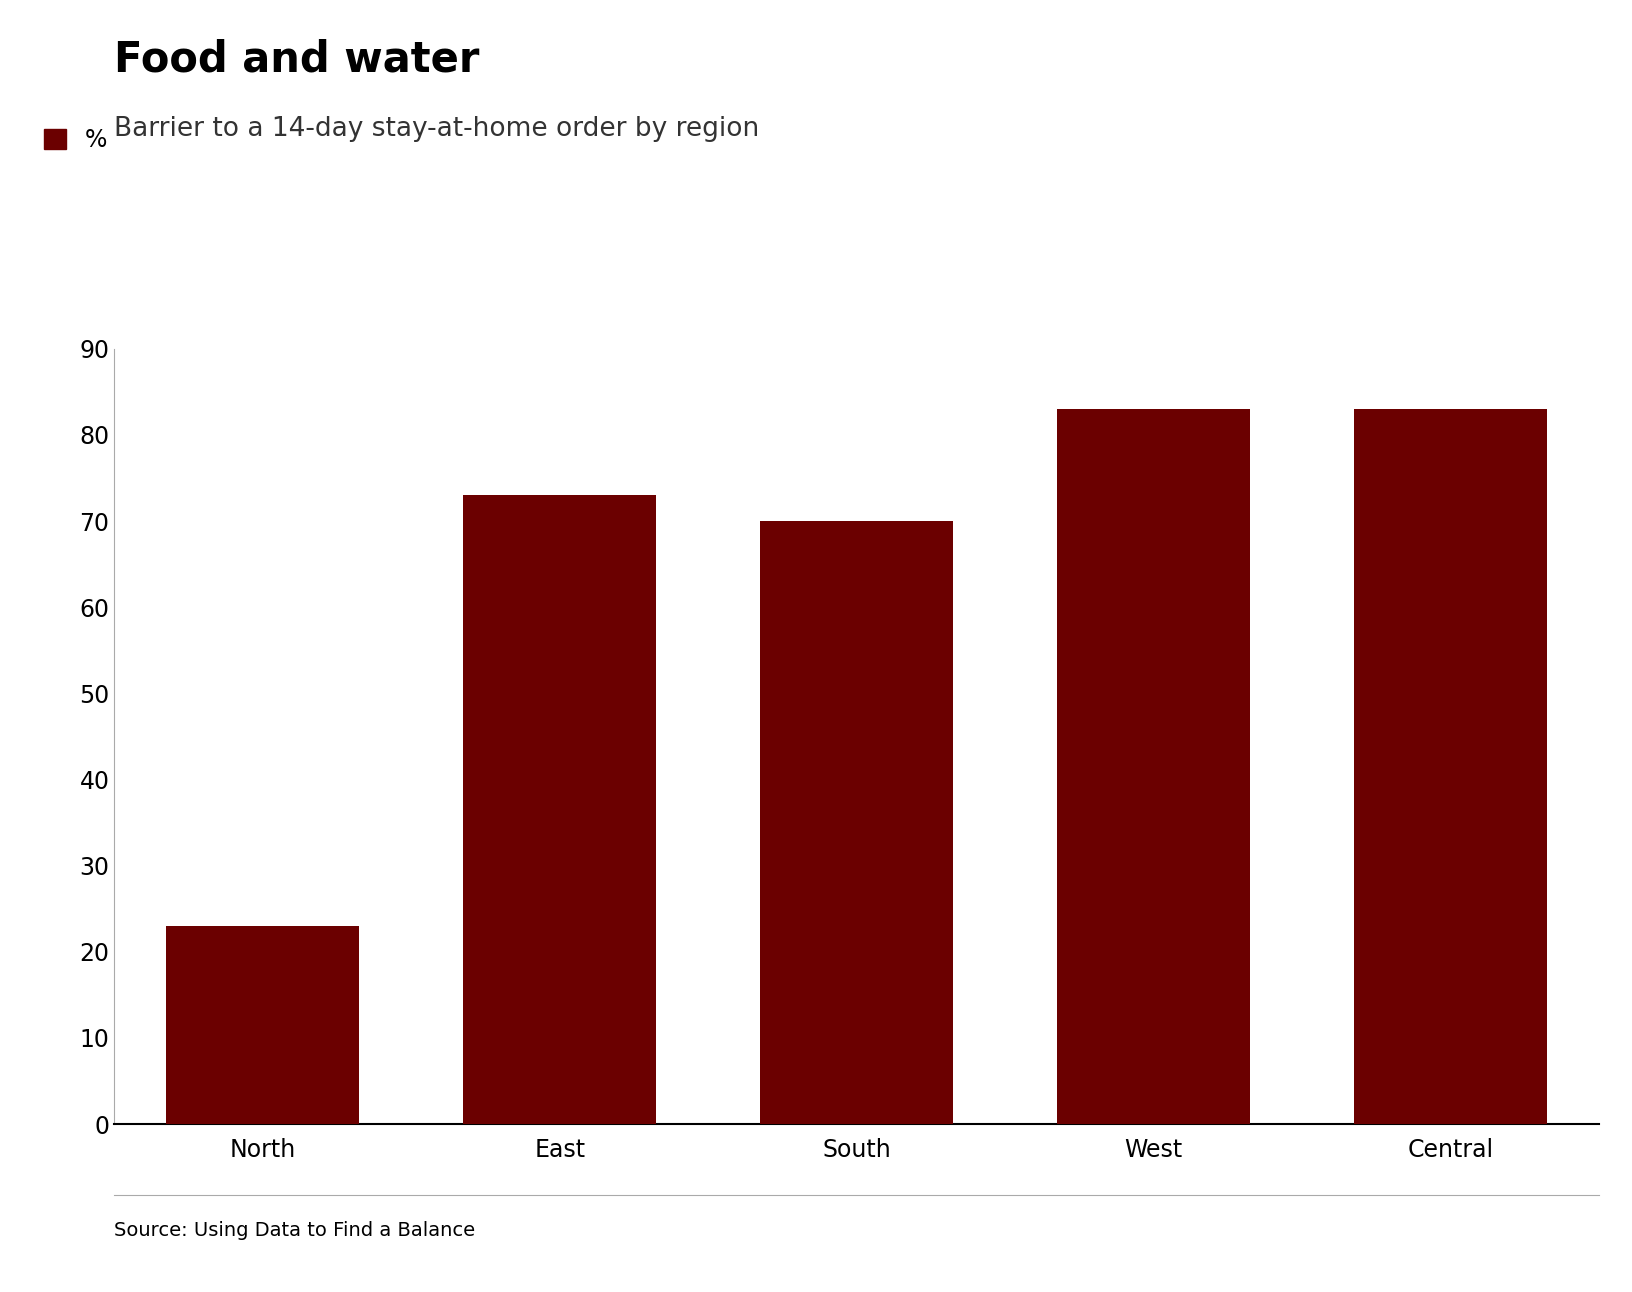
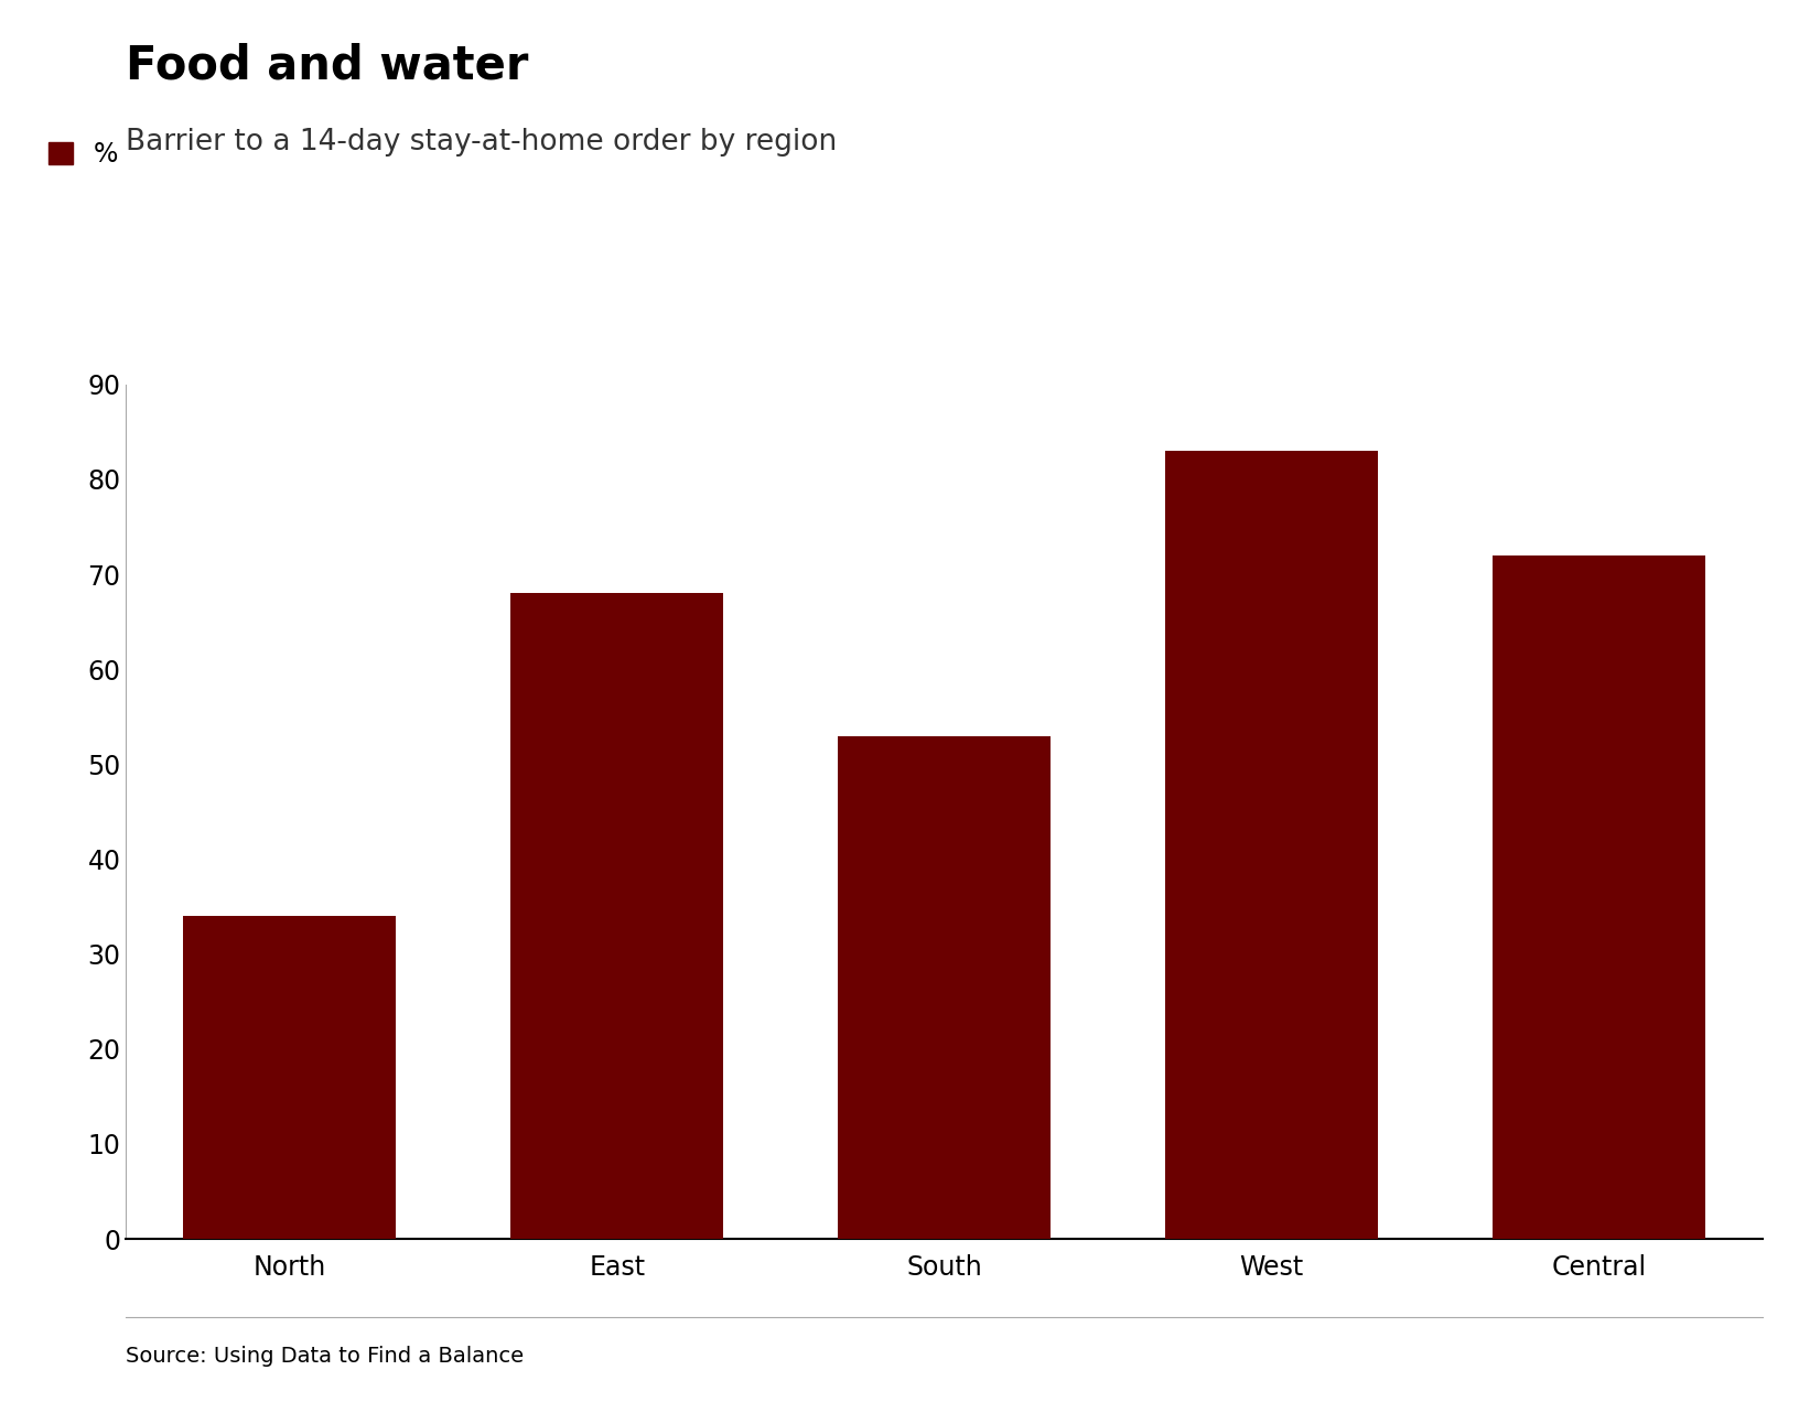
North: 23 -> 34
East: 73 -> 68
South: 70 -> 53
Central: 83 -> 72
